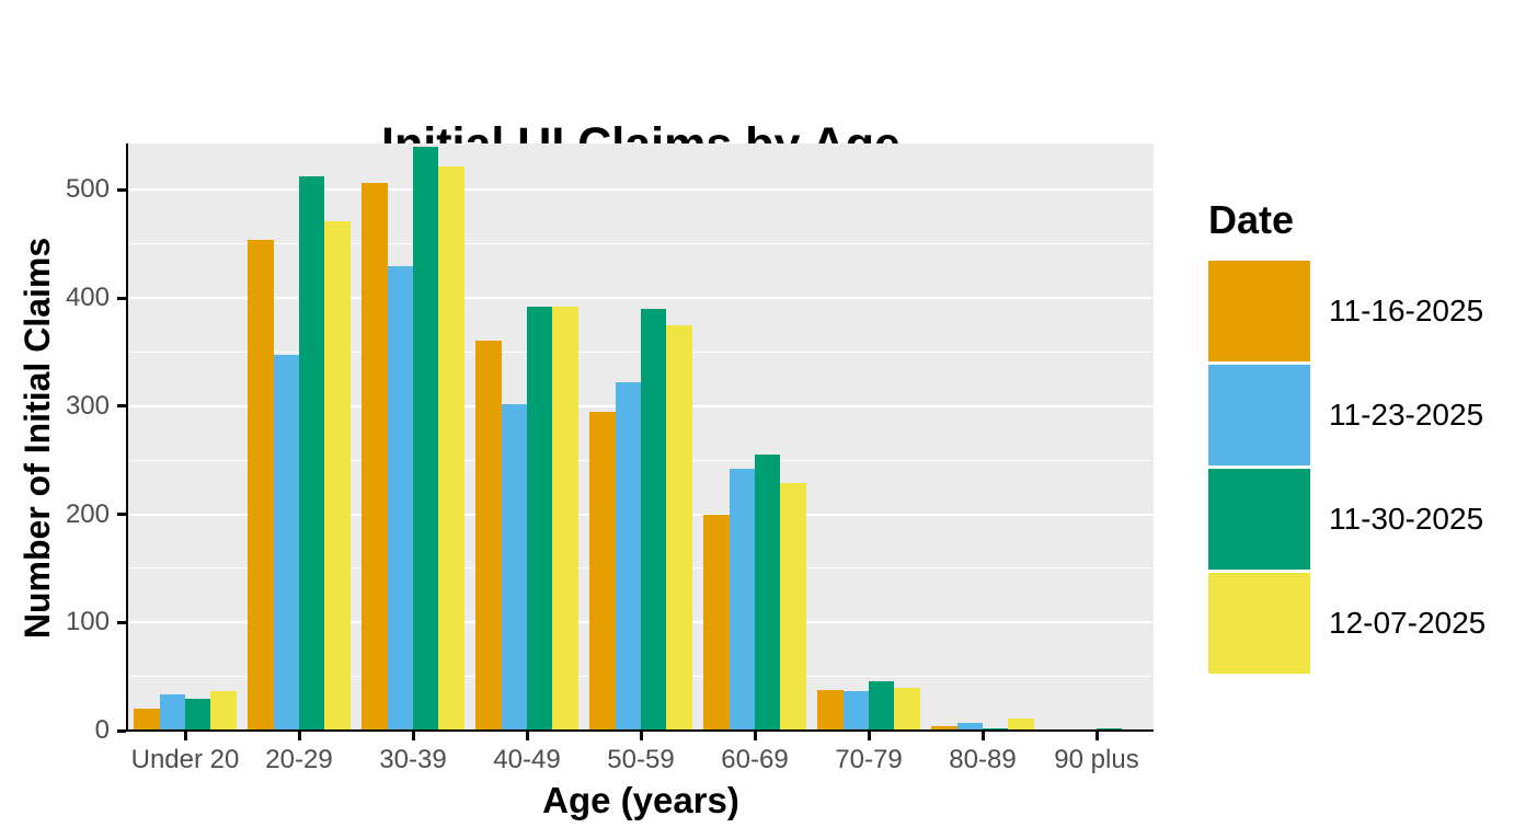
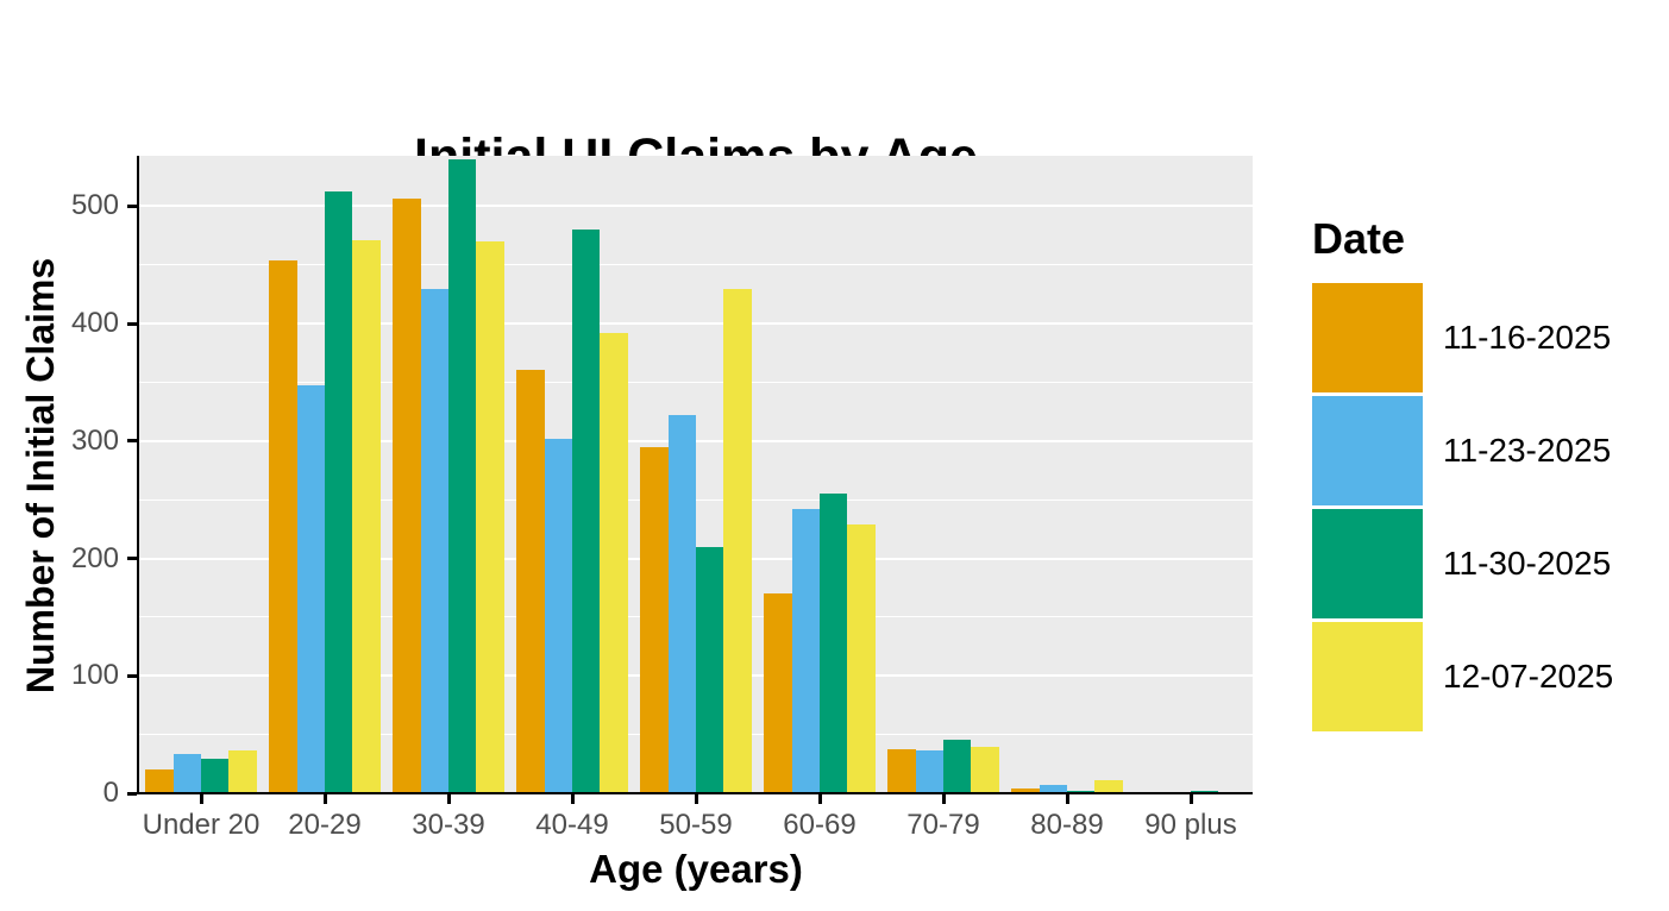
12-07-2025/30-39: 520 -> 470
11-30-2025/40-49: 390 -> 480
11-30-2025/50-59: 390 -> 210
12-07-2025/50-59: 380 -> 430
11-16-2025/60-69: 200 -> 170
